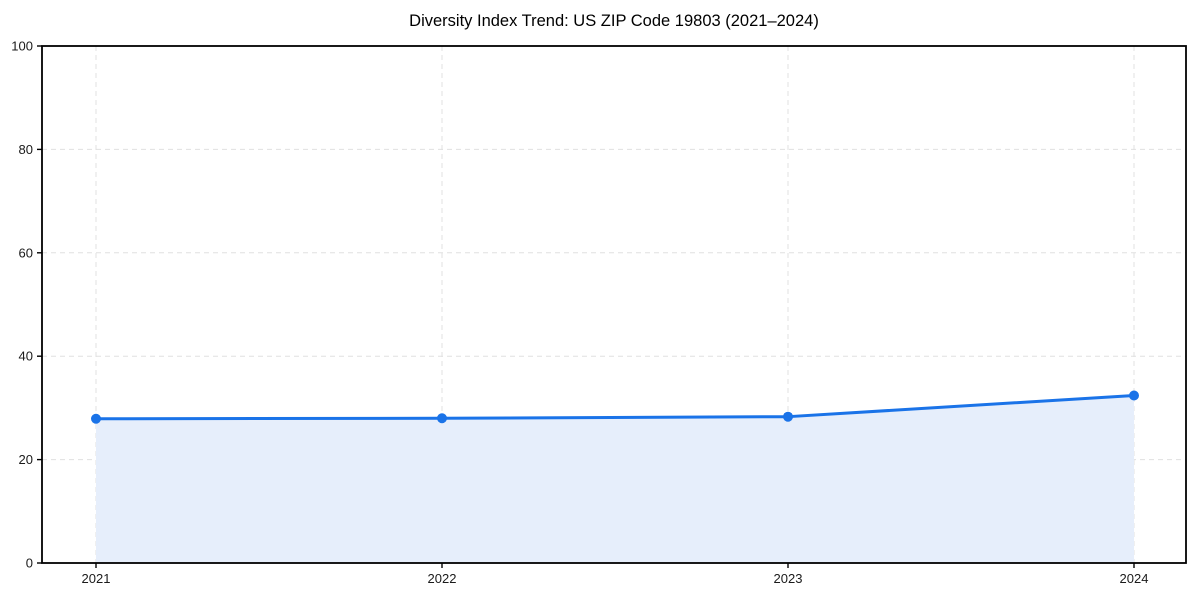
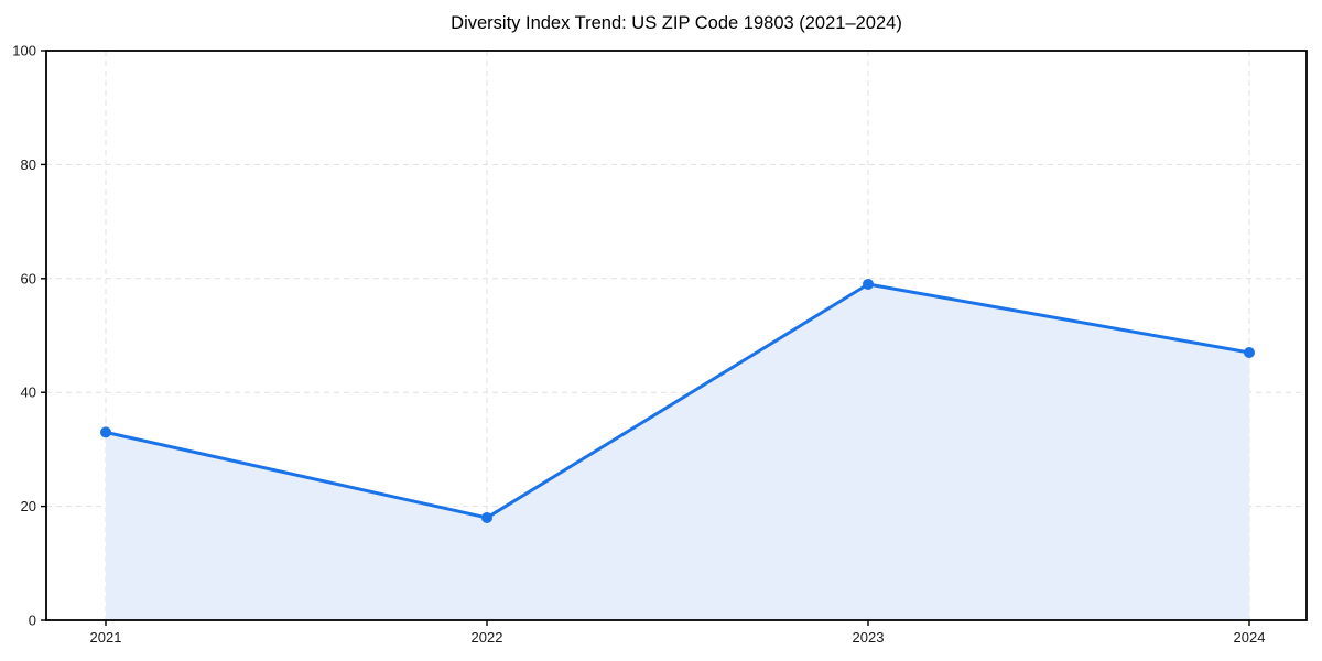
2021: 28 -> 33
2022: 28 -> 18
2023: 28 -> 59
2024: 32 -> 47
